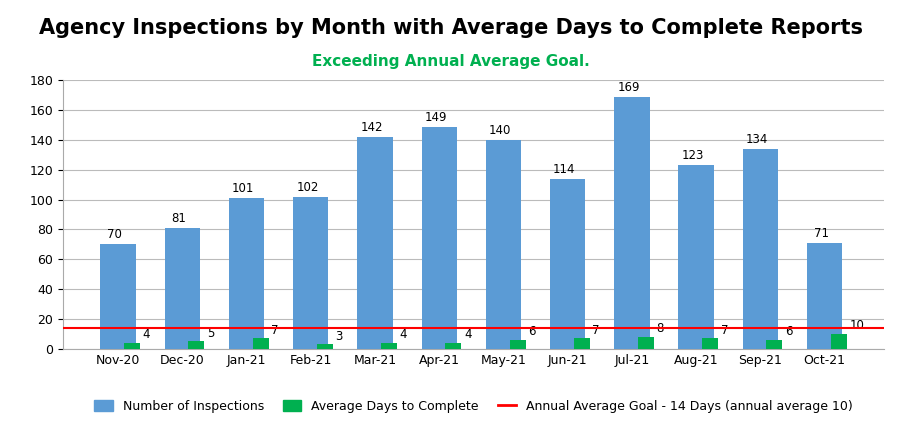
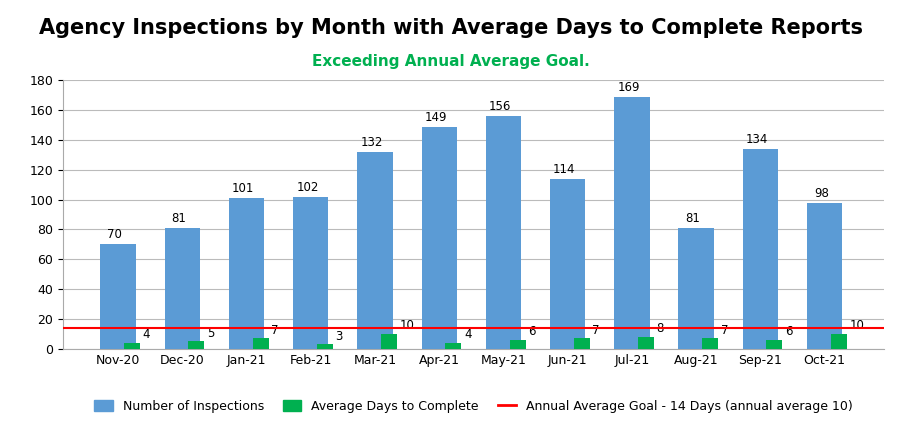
Number of Inspections/Mar-21: 142 -> 132
Average Days to Complete/Mar-21: 4 -> 10
Number of Inspections/May-21: 140 -> 156
Number of Inspections/Aug-21: 123 -> 81
Number of Inspections/Oct-21: 71 -> 98
